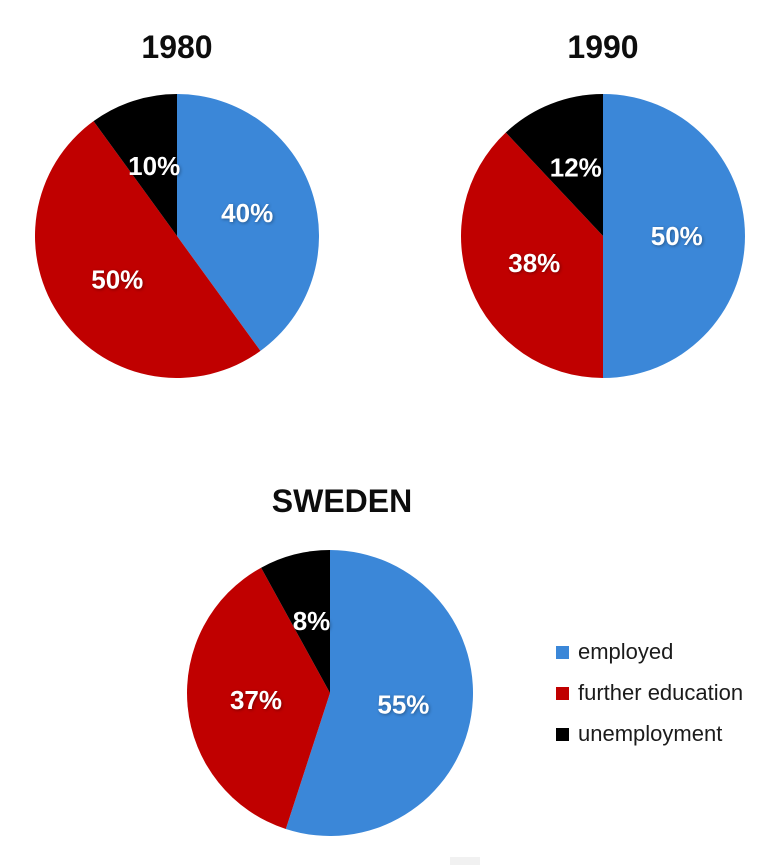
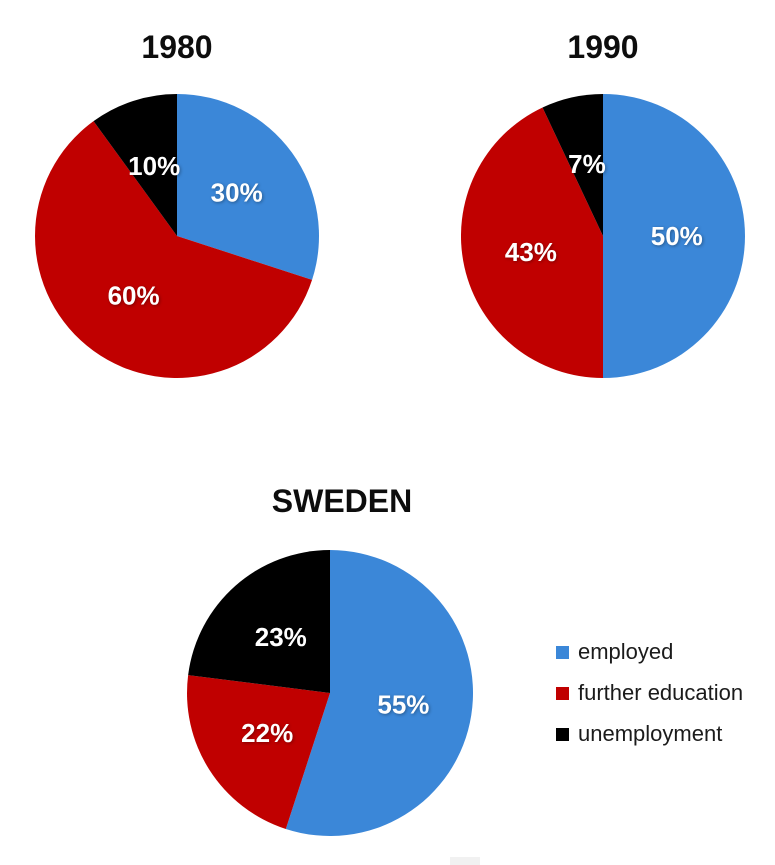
1980/employed: 40% -> 30%
1980/further education: 50% -> 60%
1990/further education: 38% -> 43%
1990/unemployment: 12% -> 7%
SWEDEN/further education: 37% -> 22%
SWEDEN/unemployment: 8% -> 23%
